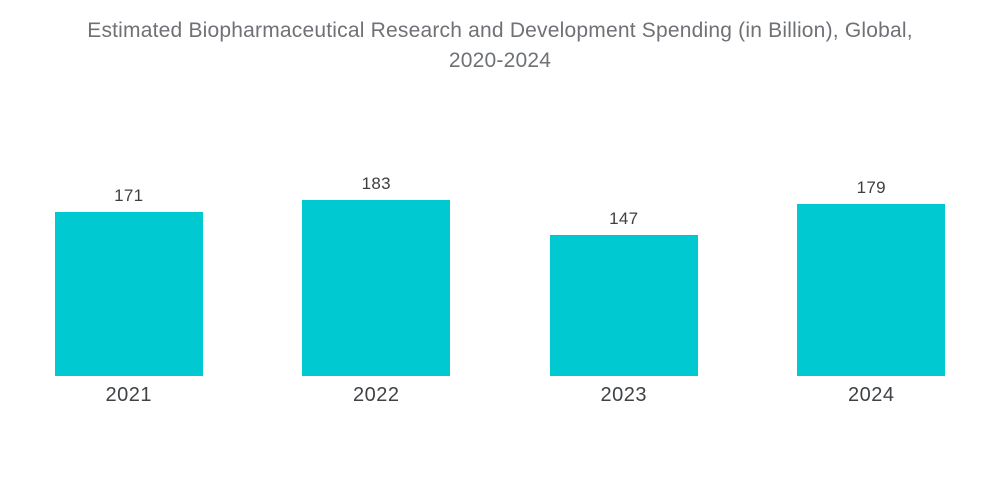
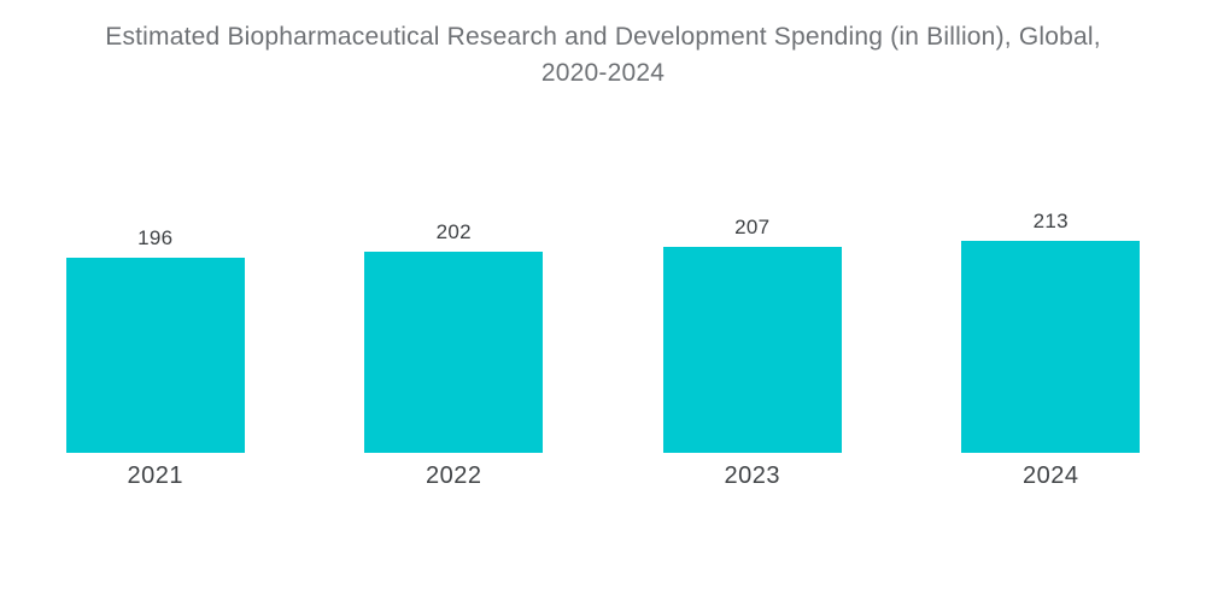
2021: 171 -> 196
2022: 183 -> 202
2023: 147 -> 207
2024: 179 -> 213
